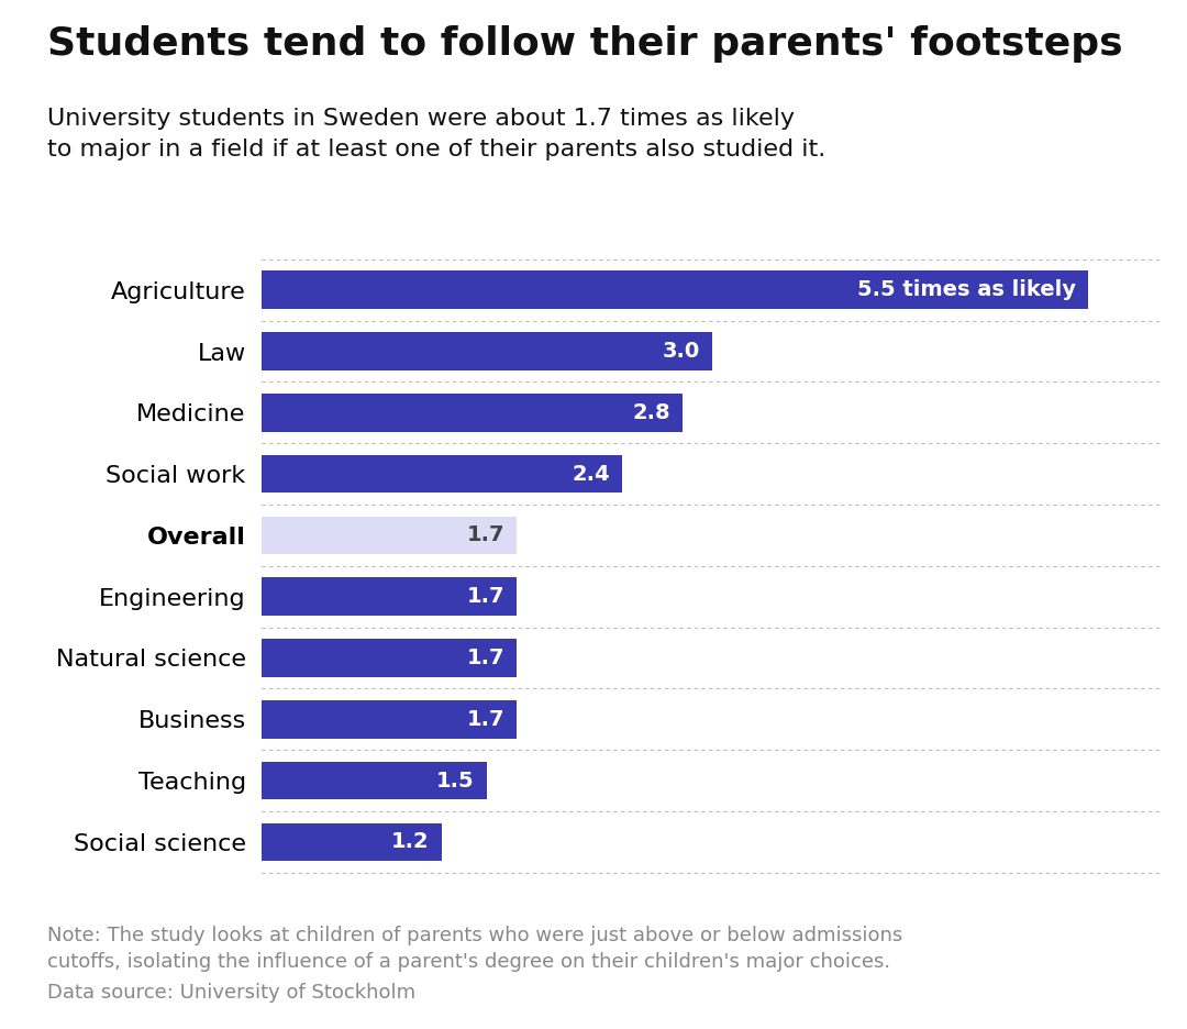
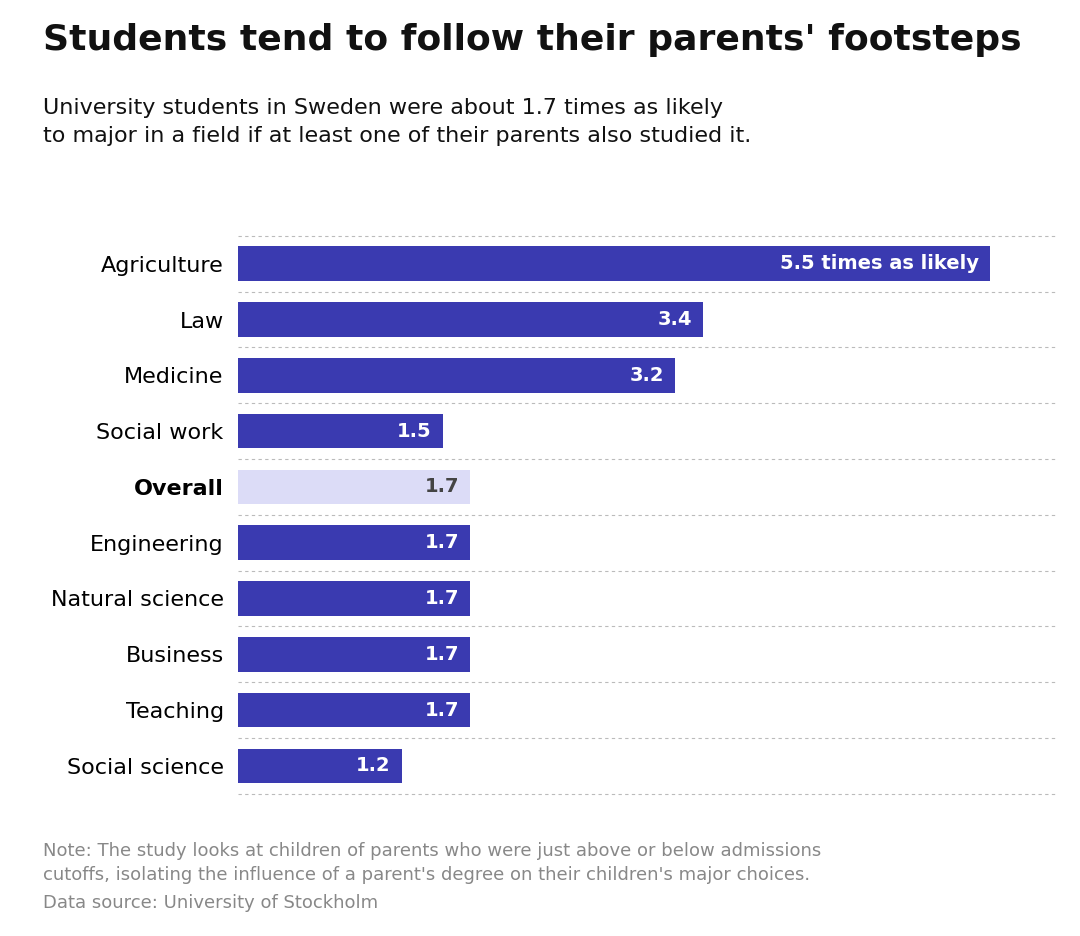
Law: 3.0 -> 3.4
Medicine: 2.8 -> 3.2
Social work: 2.4 -> 1.5
Teaching: 1.5 -> 1.7
